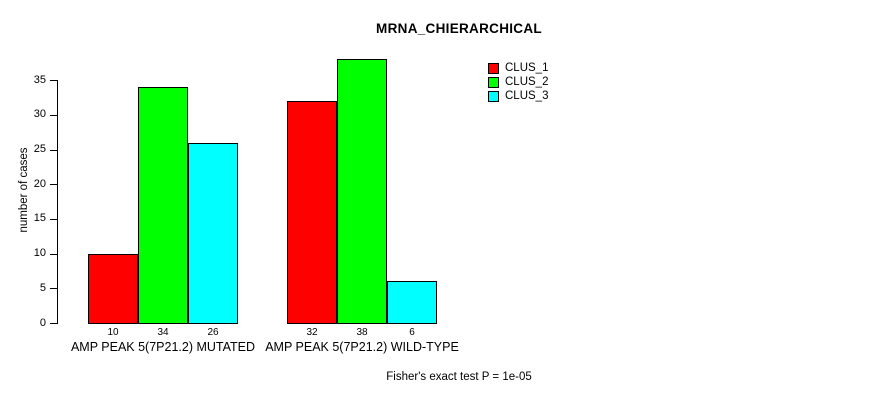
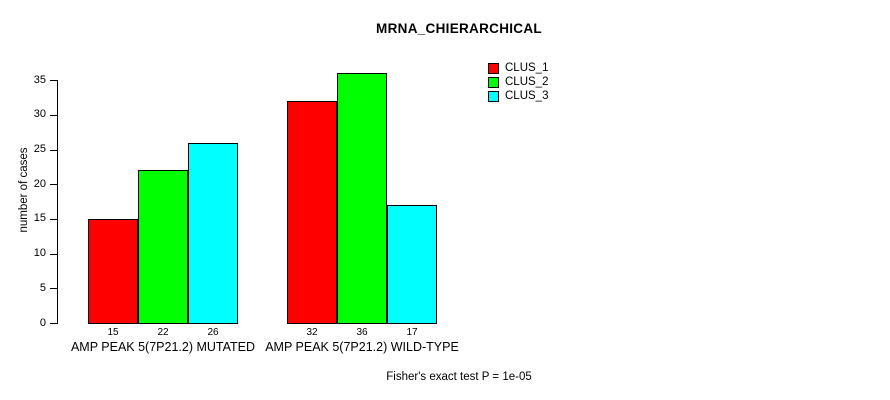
CLUS_1/AMP PEAK 5(7P21.2) MUTATED: 10 -> 15
CLUS_2/AMP PEAK 5(7P21.2) MUTATED: 34 -> 22
CLUS_2/AMP PEAK 5(7P21.2) WILD-TYPE: 38 -> 36
CLUS_3/AMP PEAK 5(7P21.2) WILD-TYPE: 6 -> 17
